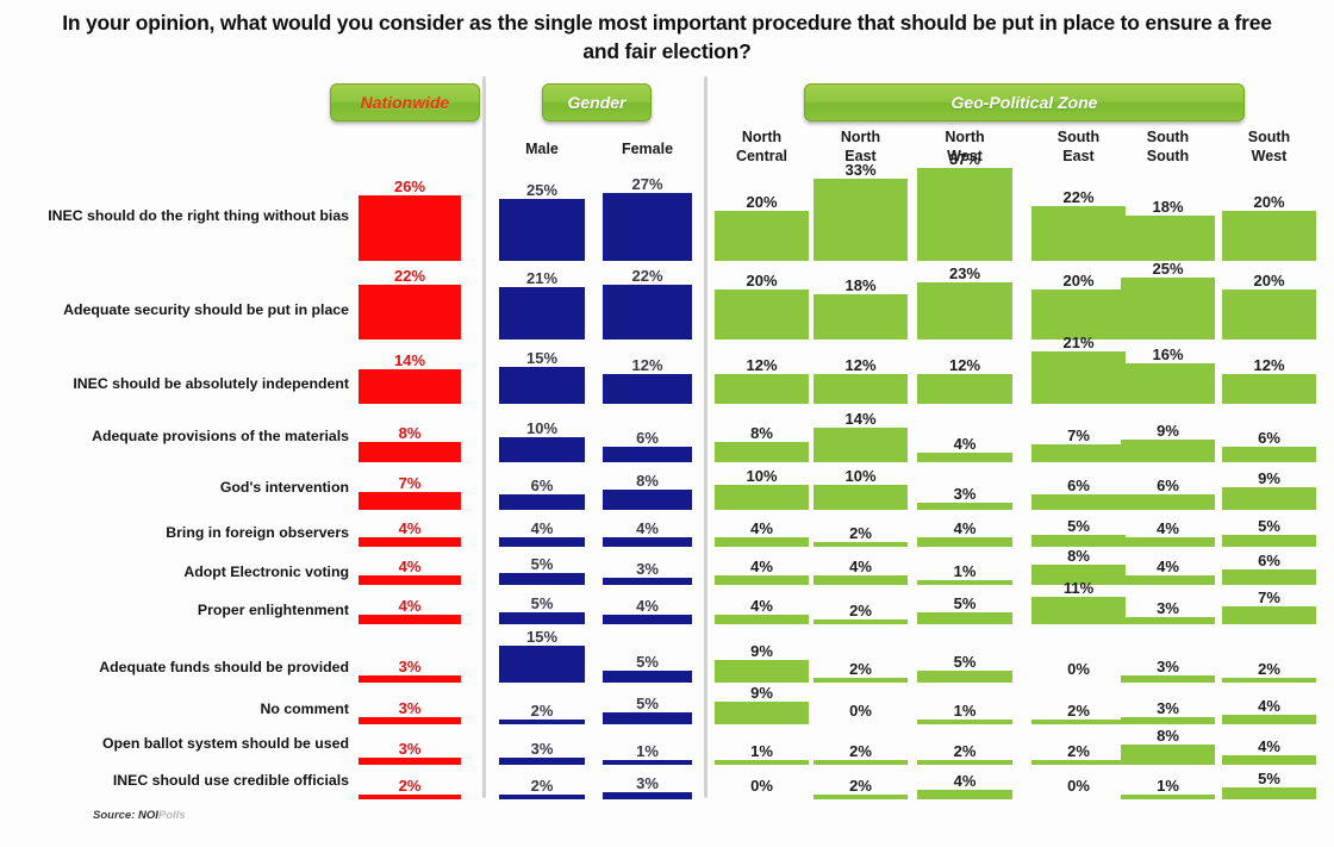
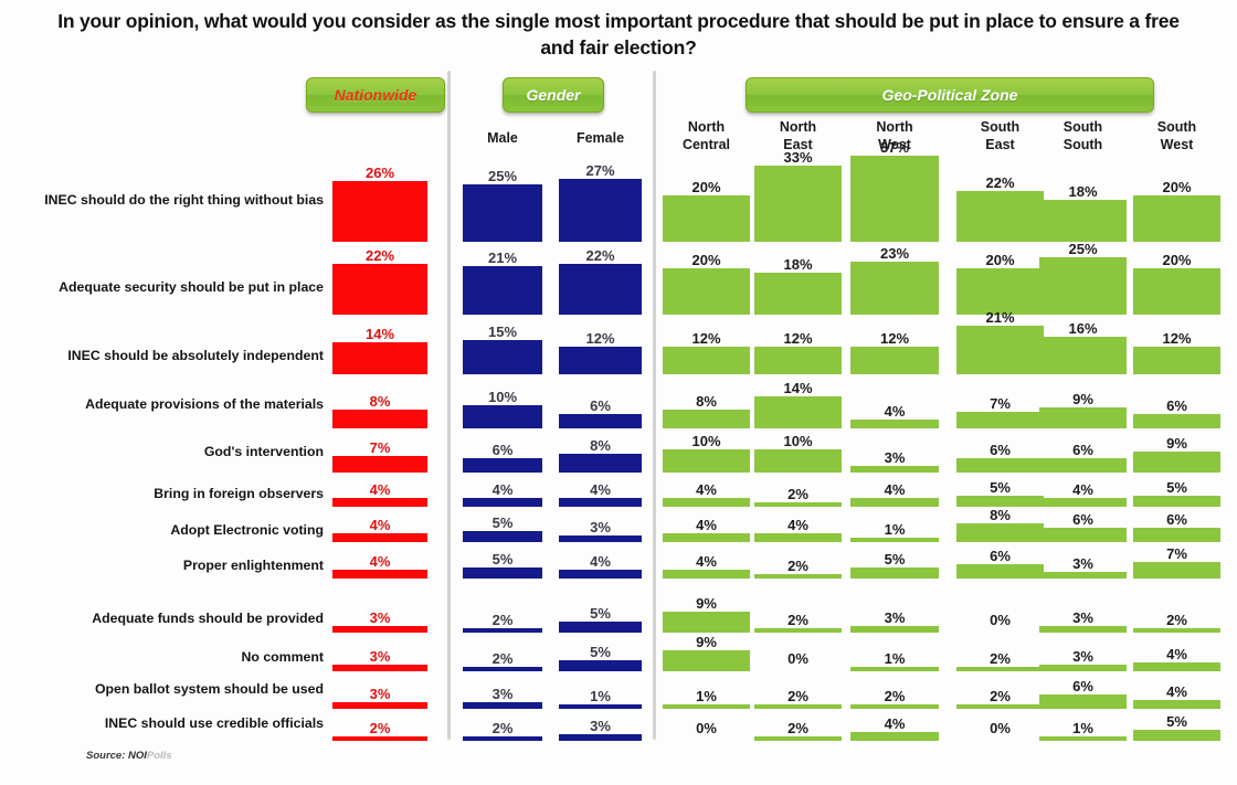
South South/Adopt Electronic voting: 4% -> 6%
South East/Proper enlightenment: 11% -> 6%
Male/Adequate funds should be provided: 15% -> 2%
North West/Adequate funds should be provided: 5% -> 3%
South South/Open ballot system should be used: 8% -> 6%
